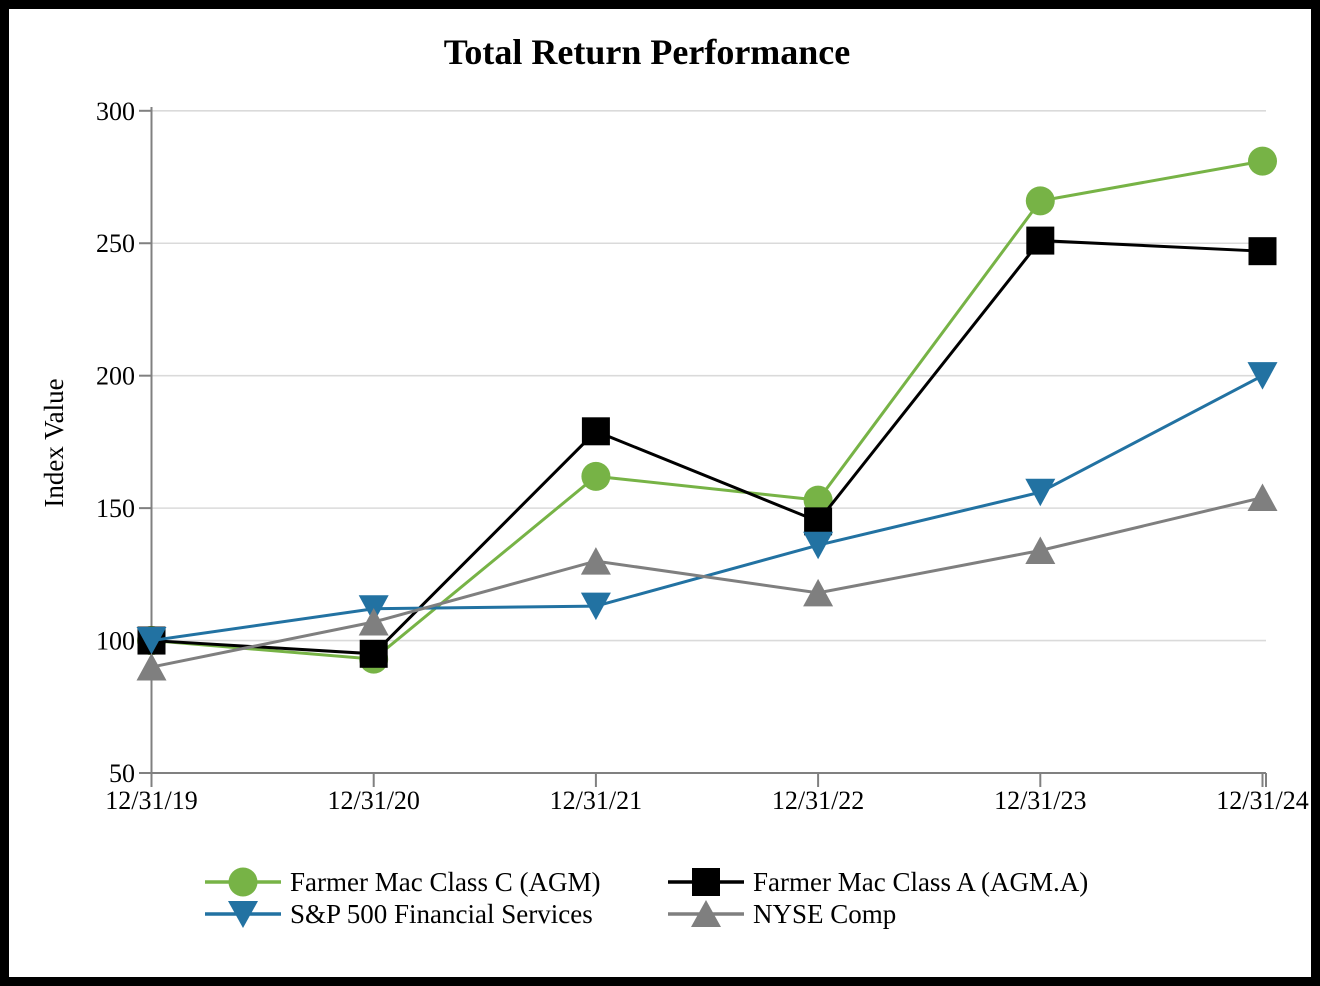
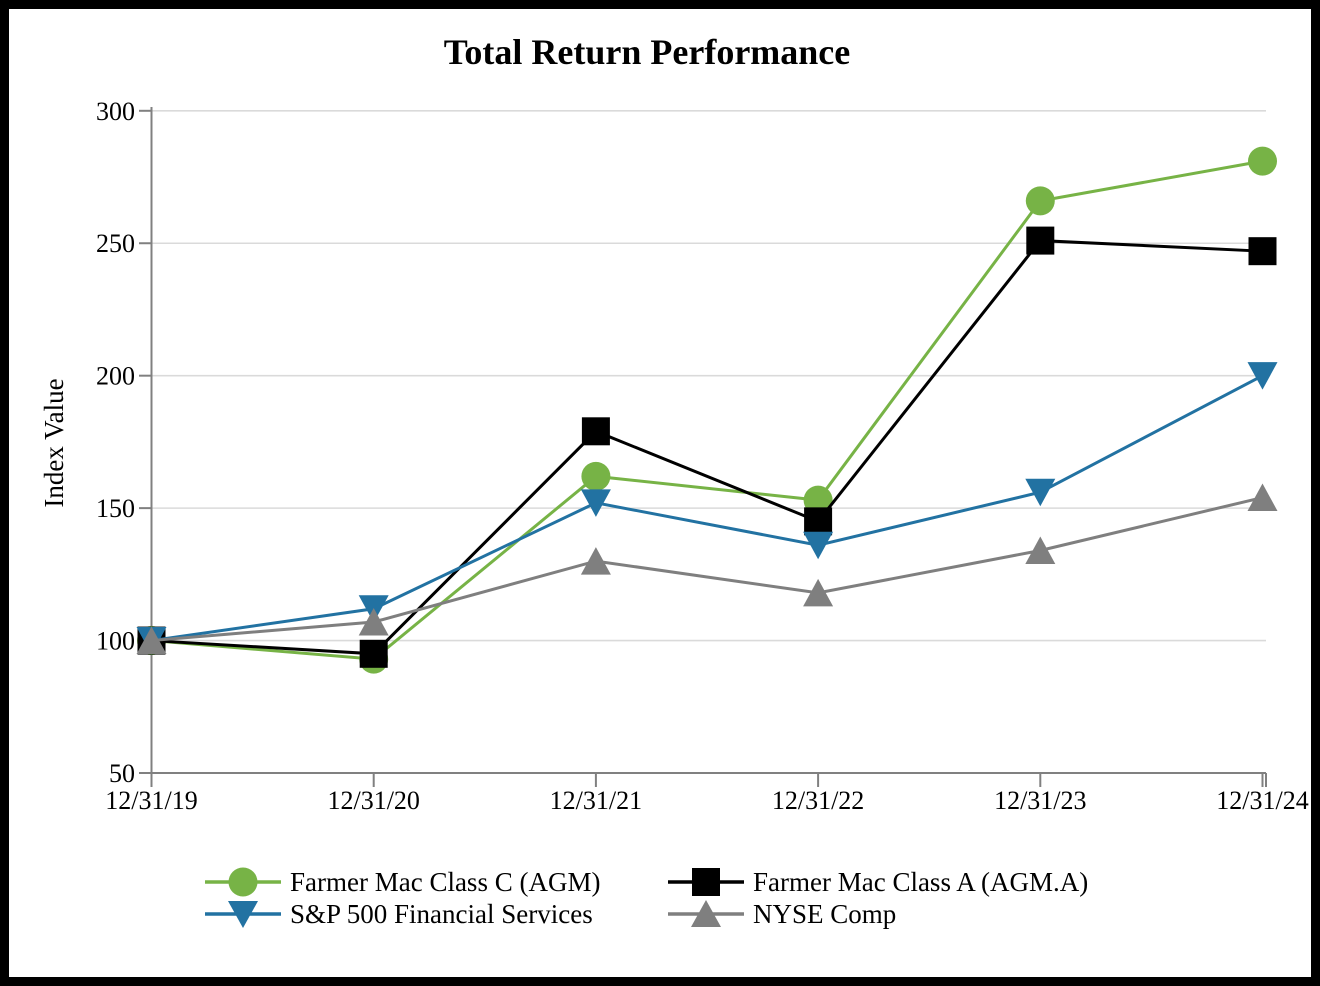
NYSE Comp/12/31/19: 90 -> 100
S&P 500 Financial Services/12/31/21: 113 -> 152
